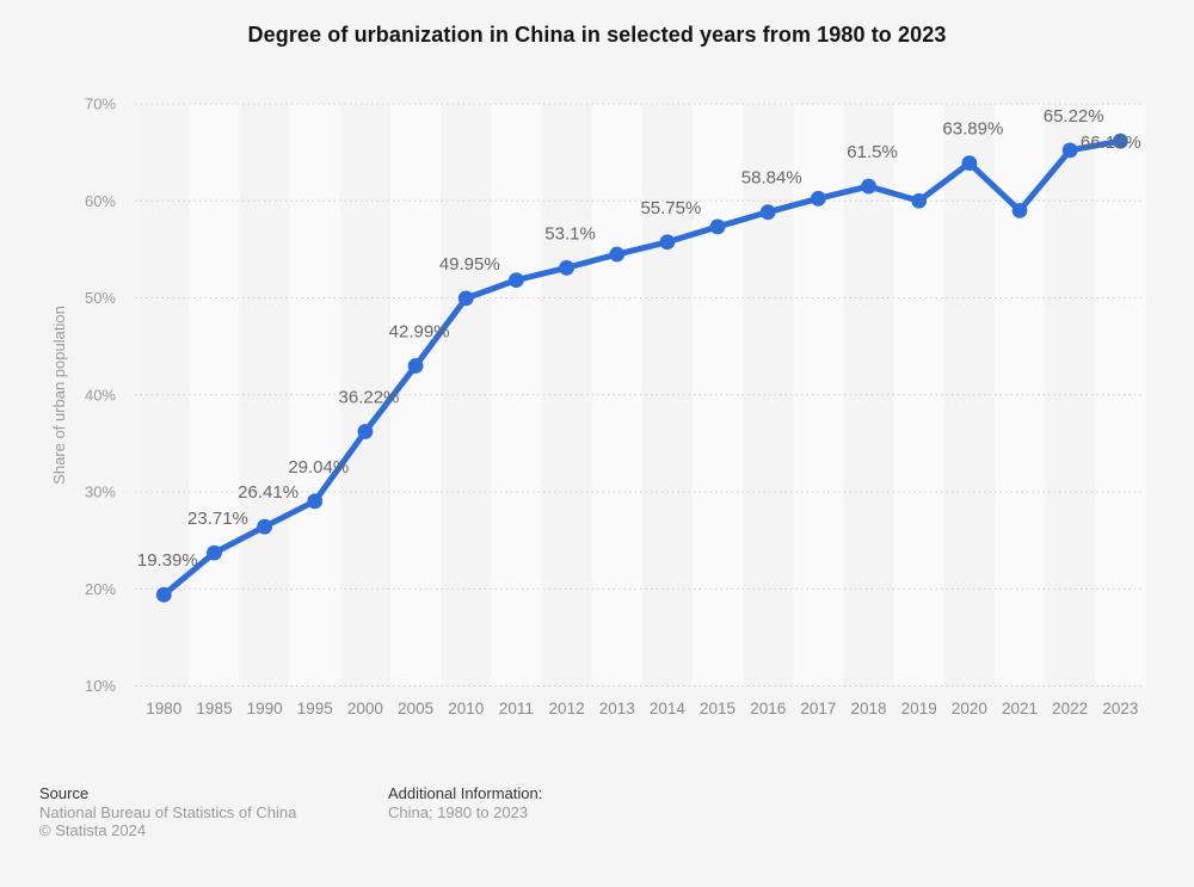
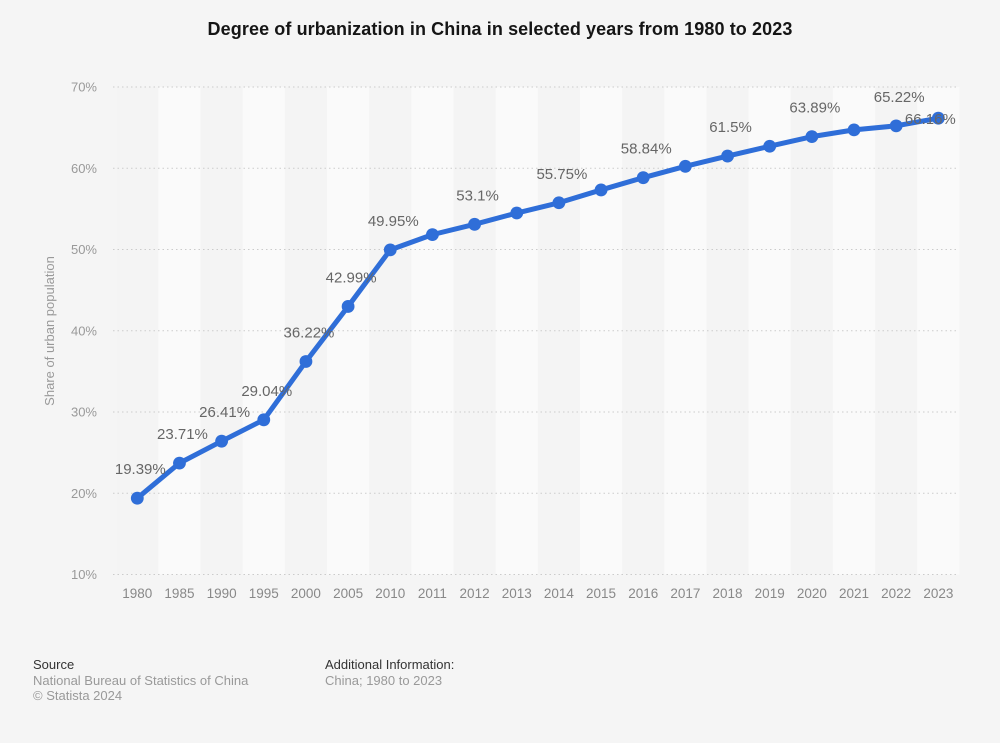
2019: 60% -> 63%
2021: 59% -> 65%
